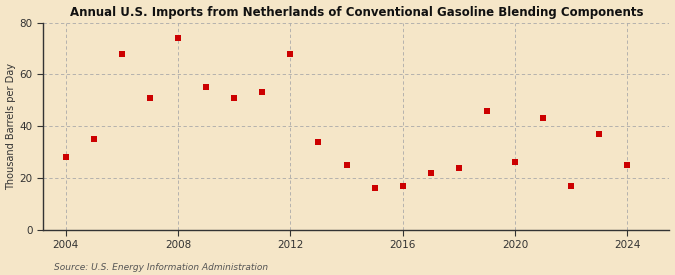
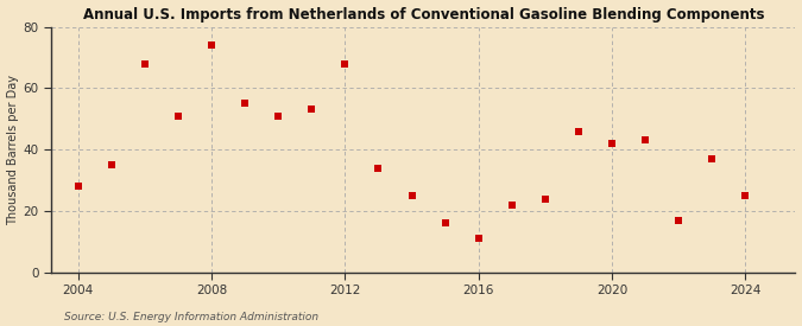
2016: 17 -> 11
2020: 26 -> 42
